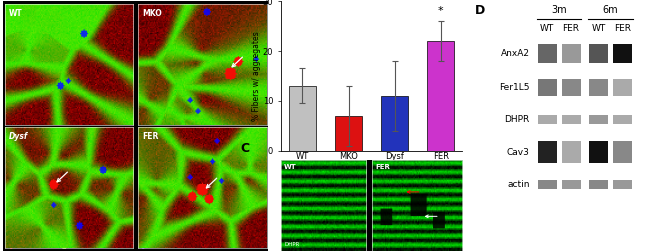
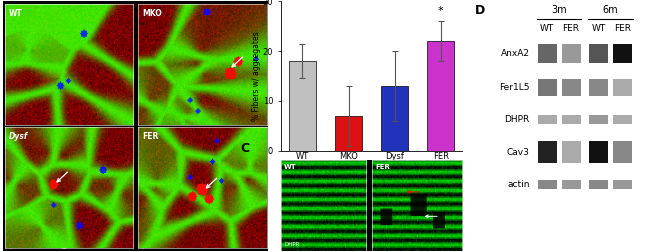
WT: 13 -> 18
Dysf: 11 -> 13
